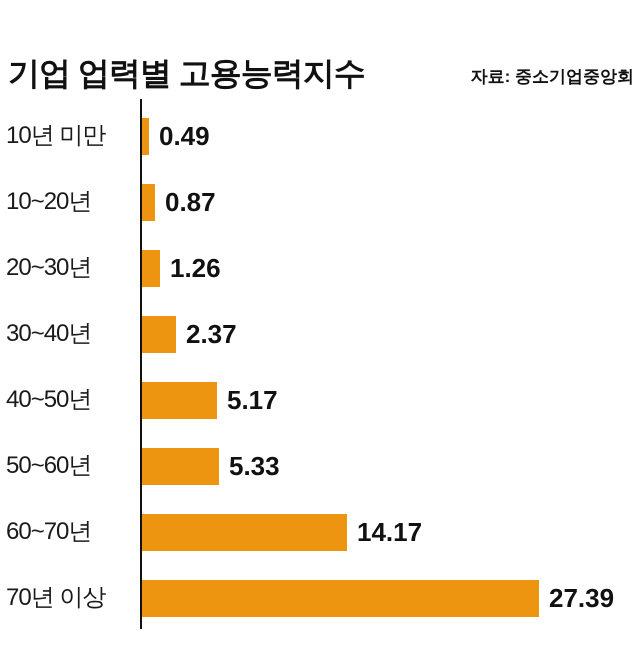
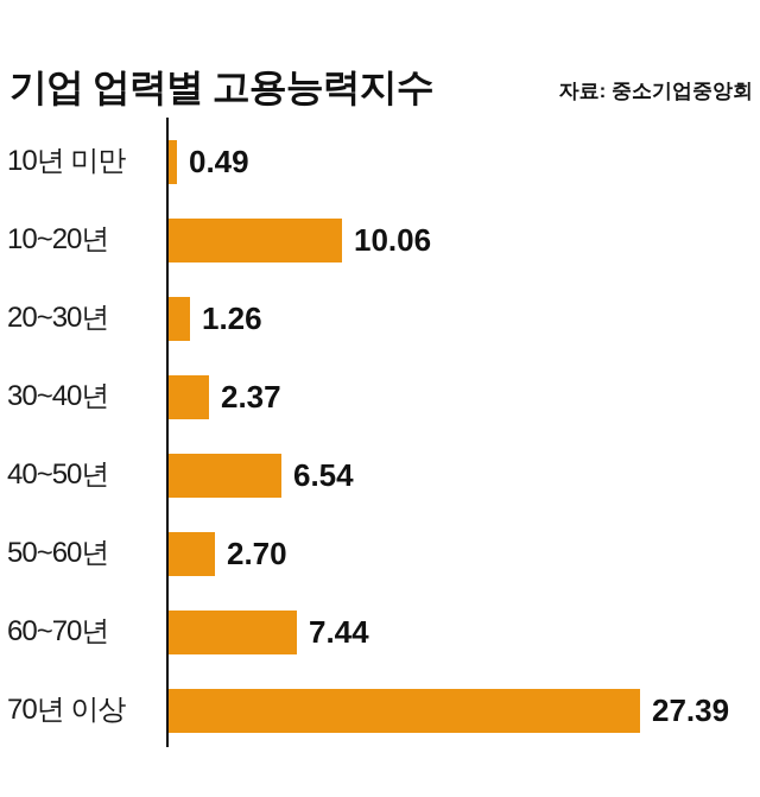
10~20년: 0.87 -> 10.06
40~50년: 5.17 -> 6.54
50~60년: 5.33 -> 2.70
60~70년: 14.17 -> 7.44
